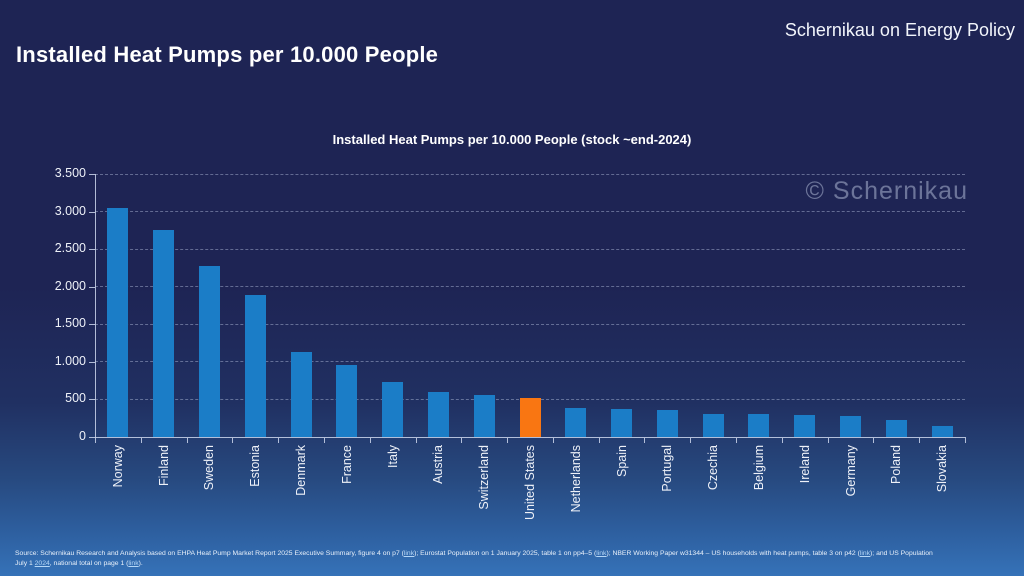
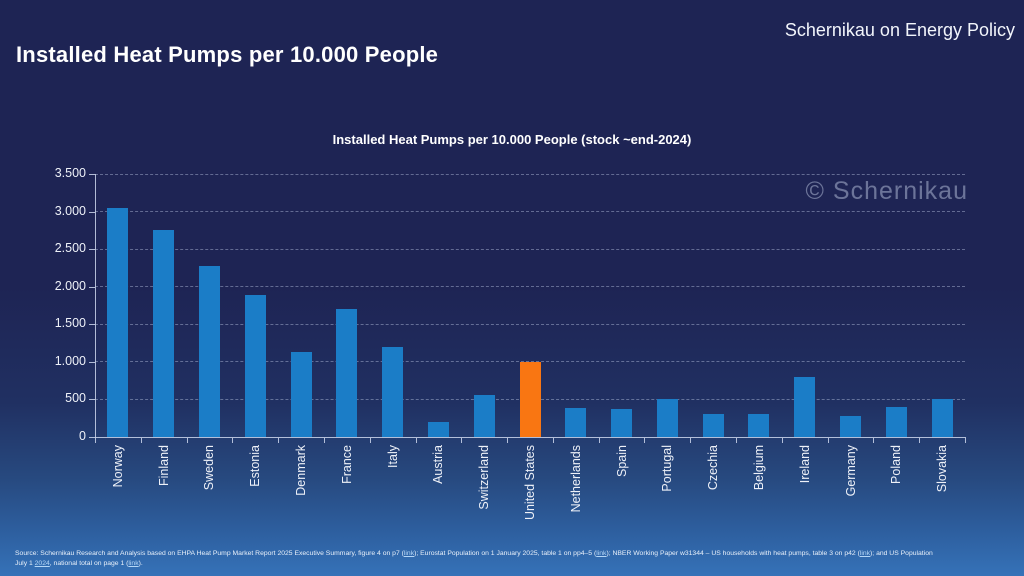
France: 1000 -> 1700
Italy: 700 -> 1200
Austria: 600 -> 200
United States: 500 -> 1000
Portugal: 400 -> 500
Ireland: 300 -> 800
Poland: 200 -> 400
Slovakia: 100 -> 500
